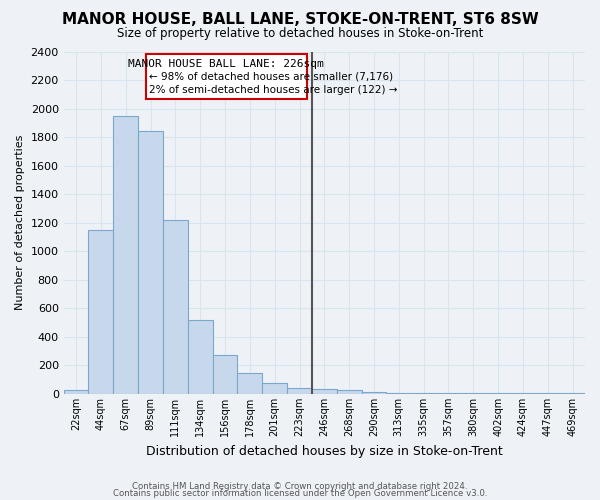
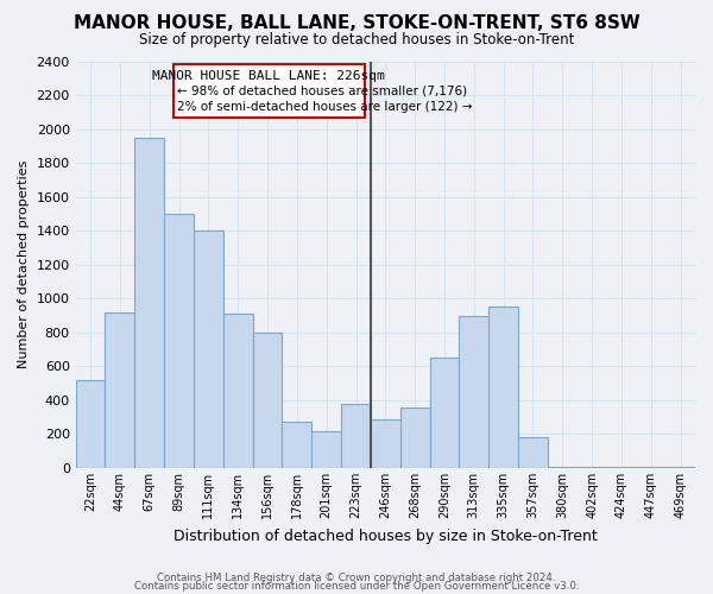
22sqm: 30 -> 520
44sqm: 1150 -> 920
89sqm: 1840 -> 1500
111sqm: 1220 -> 1400
134sqm: 520 -> 910
156sqm: 270 -> 800
178sqm: 150 -> 270
201sqm: 80 -> 220
223sqm: 40 -> 380
246sqm: 40 -> 290
268sqm: 30 -> 360
290sqm: 20 -> 650
313sqm: 10 -> 900
335sqm: 10 -> 950
357sqm: 10 -> 180
